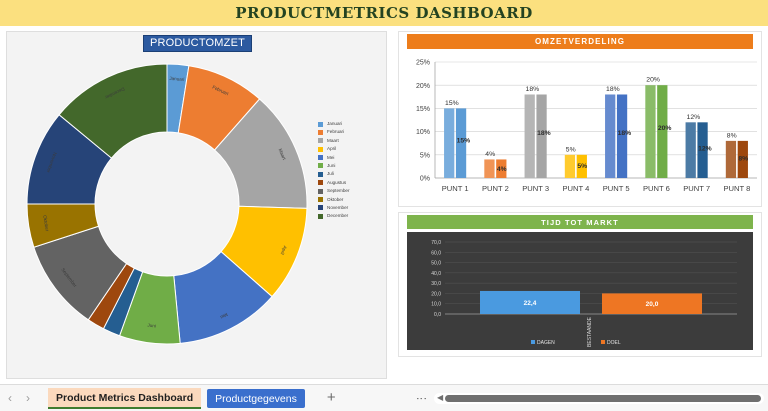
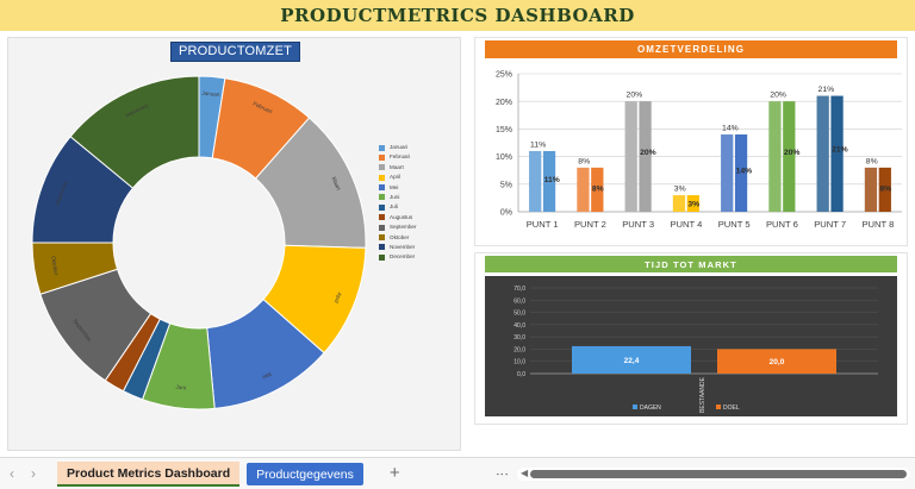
OMZETVERDELING/PUNT 1: 15% -> 11%
OMZETVERDELING/PUNT 2: 4% -> 8%
OMZETVERDELING/PUNT 3: 18% -> 20%
OMZETVERDELING/PUNT 4: 5% -> 3%
OMZETVERDELING/PUNT 5: 18% -> 14%
OMZETVERDELING/PUNT 7: 12% -> 21%
